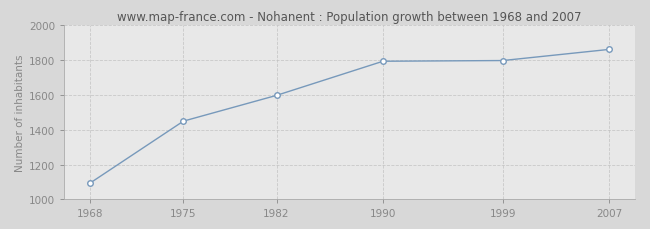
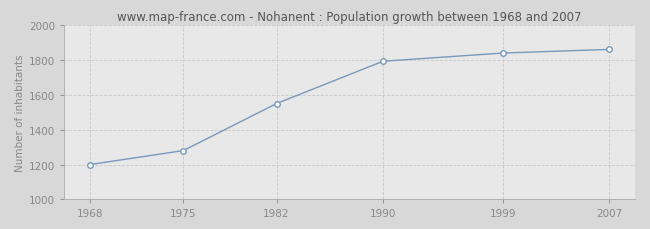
1968: 1090 -> 1200
1975: 1450 -> 1280
1982: 1600 -> 1550
1999: 1800 -> 1840
